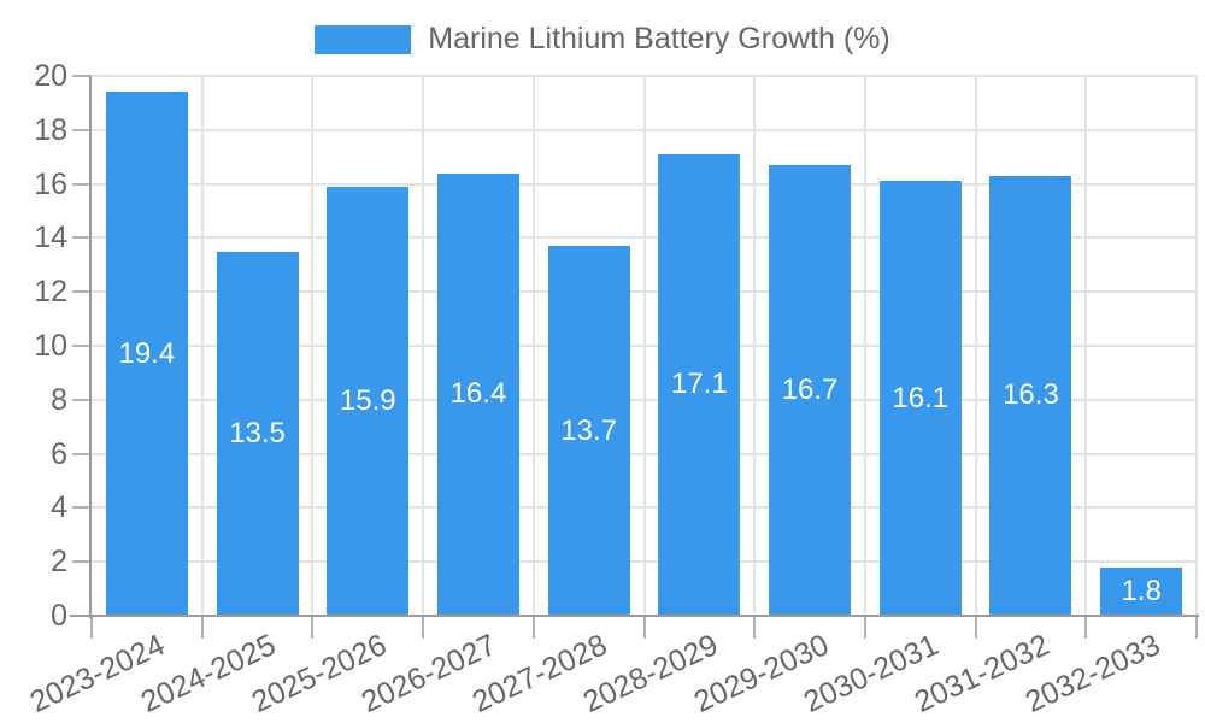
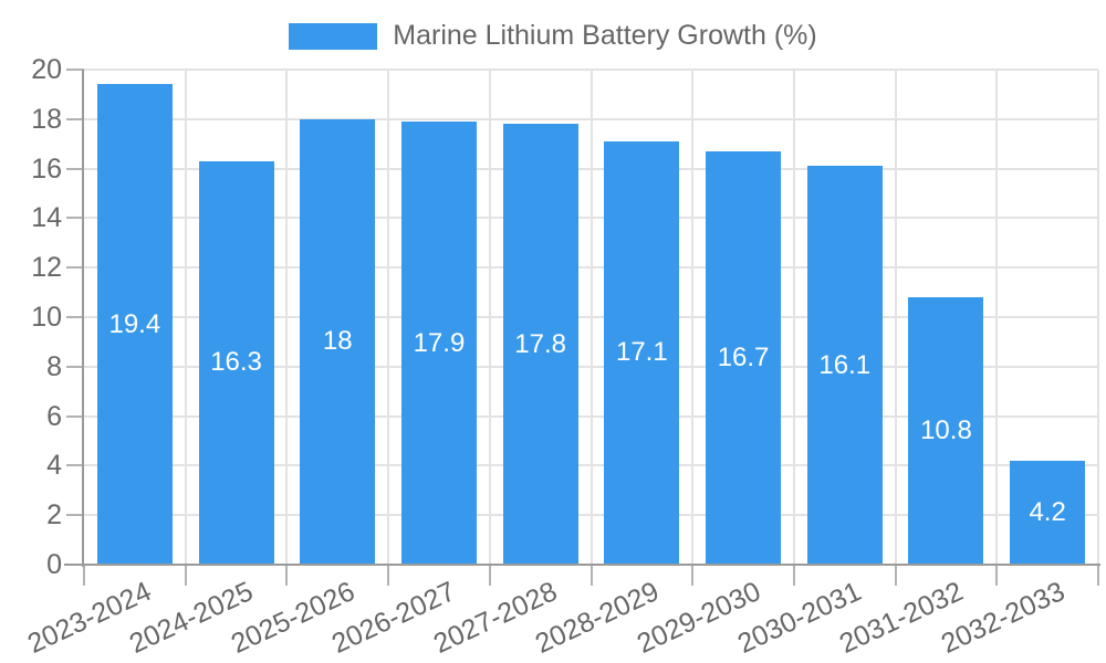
2024-2025: 13.5 -> 16.3
2025-2026: 15.9 -> 18
2026-2027: 16.4 -> 17.9
2027-2028: 13.7 -> 17.8
2031-2032: 16.3 -> 10.8
2032-2033: 1.8 -> 4.2
